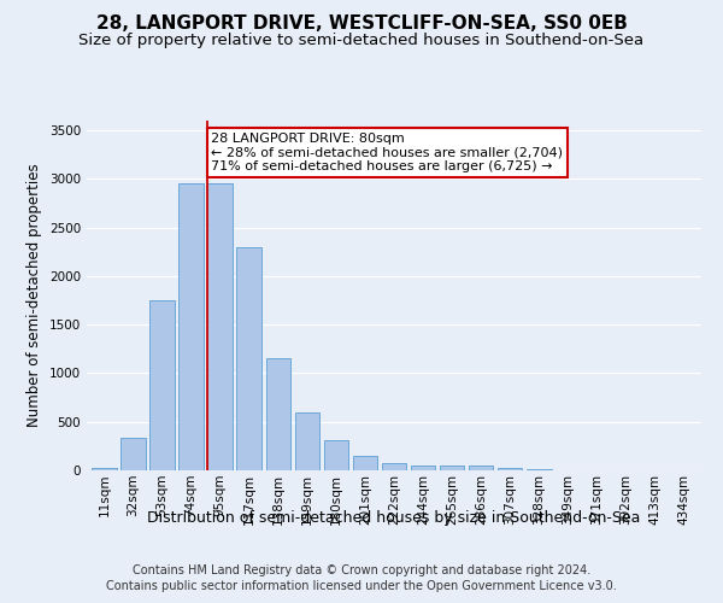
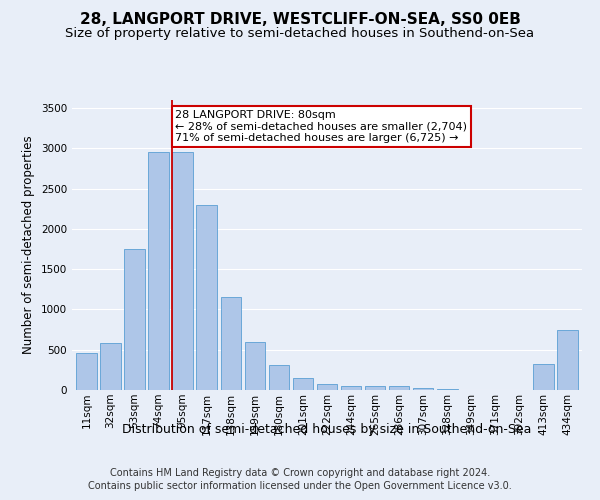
11sqm: 20 -> 460
32sqm: 330 -> 580
413sqm: 0 -> 320
434sqm: 0 -> 740
